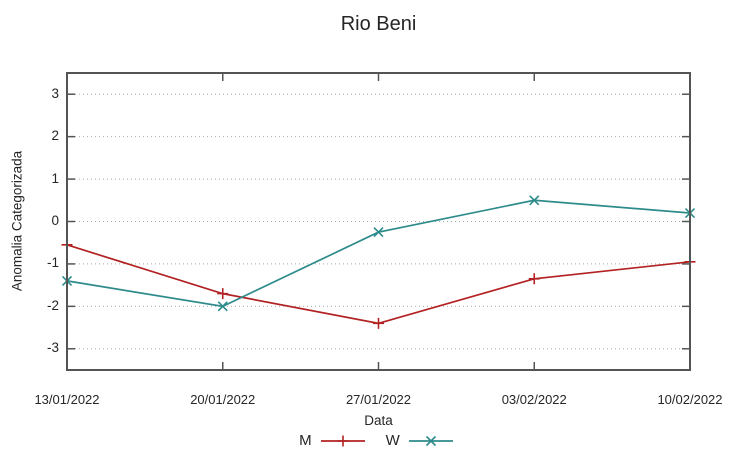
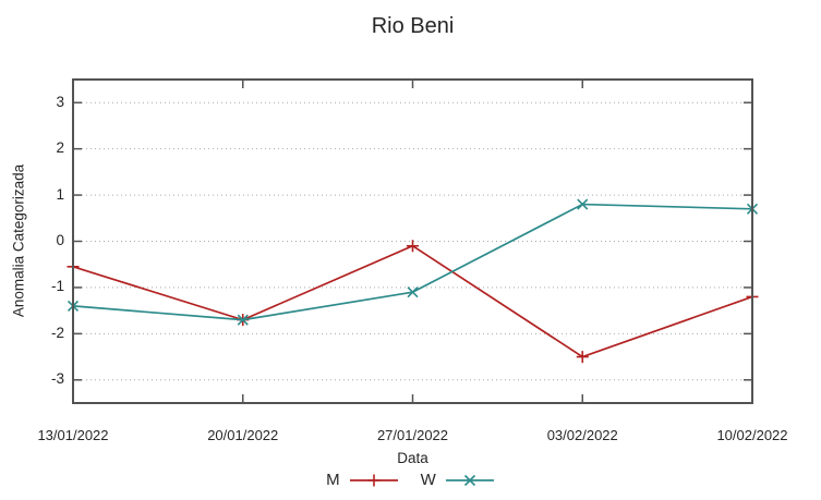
W/20/01/2022: -2.0 -> -1.7
M/27/01/2022: -2.4 -> -0.1
W/27/01/2022: -0.2 -> -1.1
M/03/02/2022: -1.4 -> -2.5
W/03/02/2022: 0.5 -> 0.8
M/10/02/2022: -0.9 -> -1.2
W/10/02/2022: 0.2 -> 0.7
